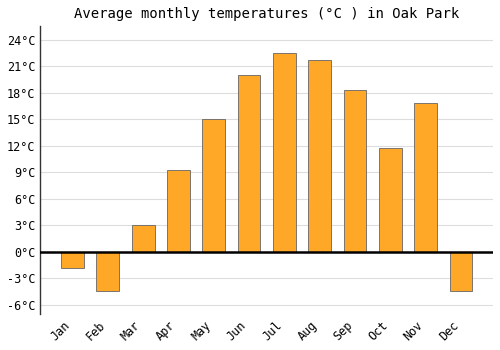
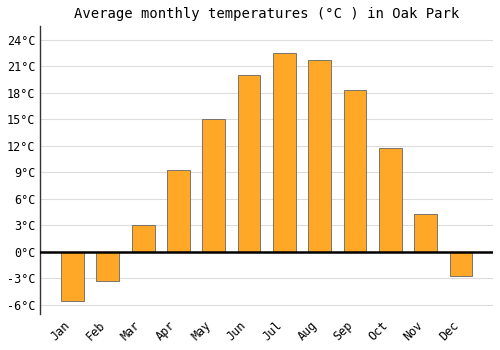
Jan: -1.8°C -> -5.5°C
Feb: -4.4°C -> -3.3°C
Nov: 16.8°C -> 4.3°C
Dec: -4.4°C -> -2.7°C
